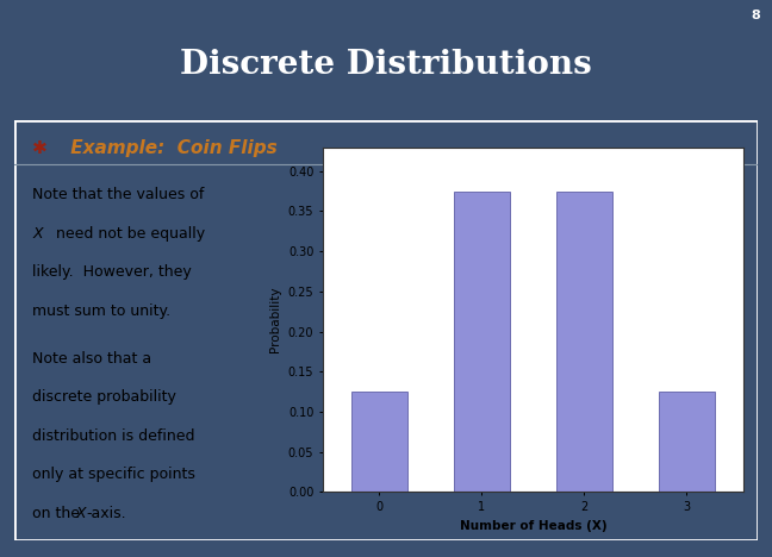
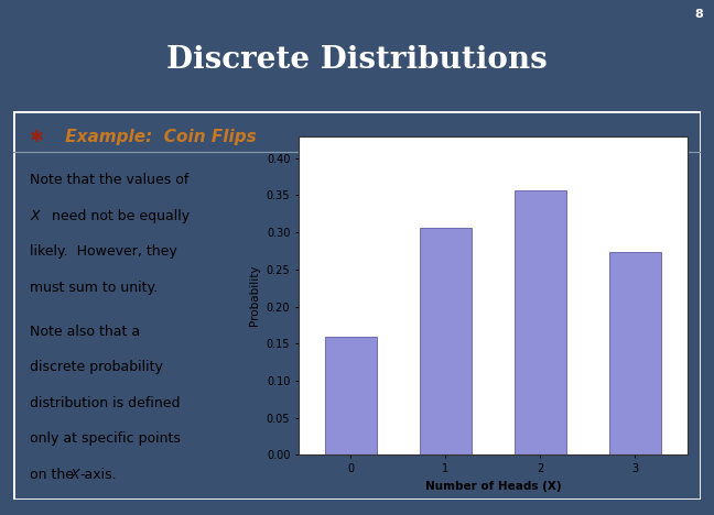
0: 0.125 -> 0.160
1: 0.375 -> 0.306
2: 0.375 -> 0.356
3: 0.125 -> 0.274
